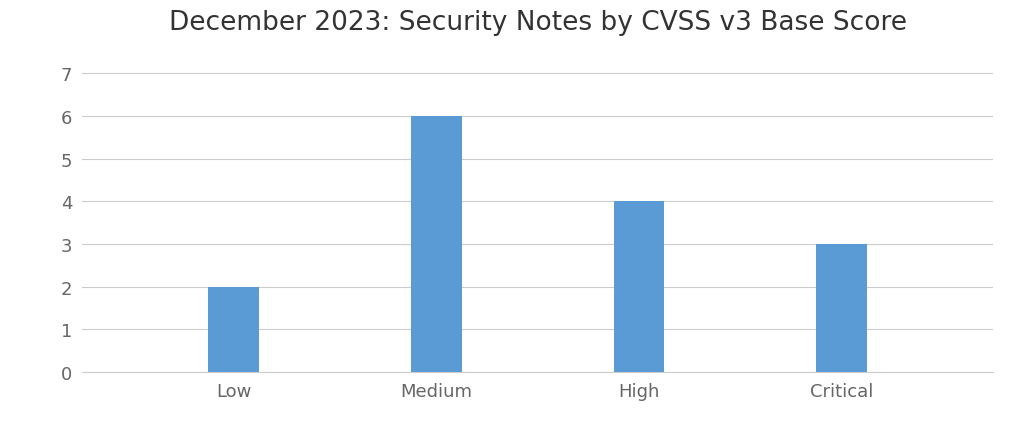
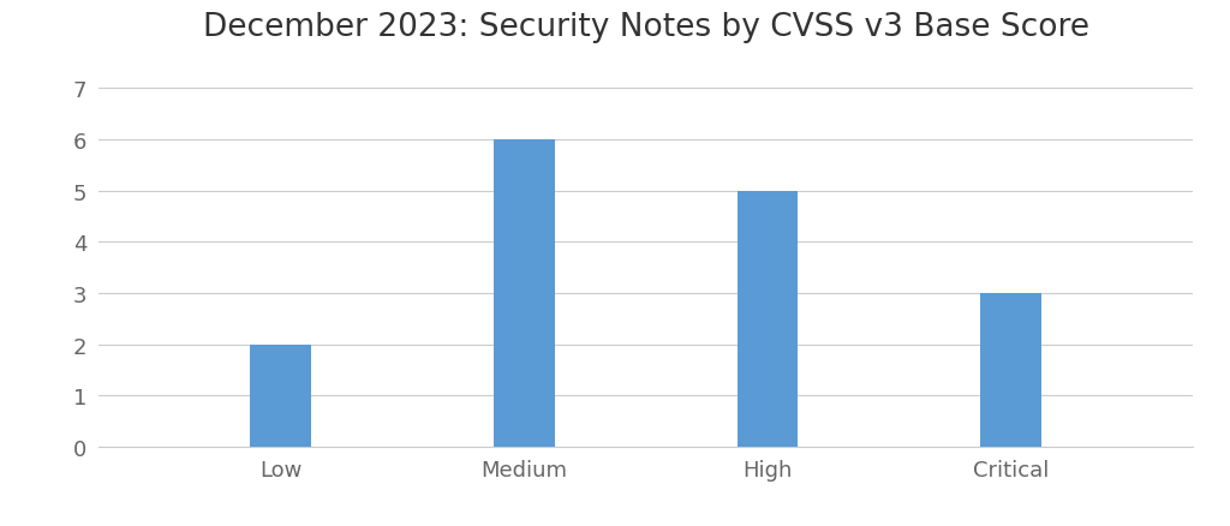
High: 4 -> 5
